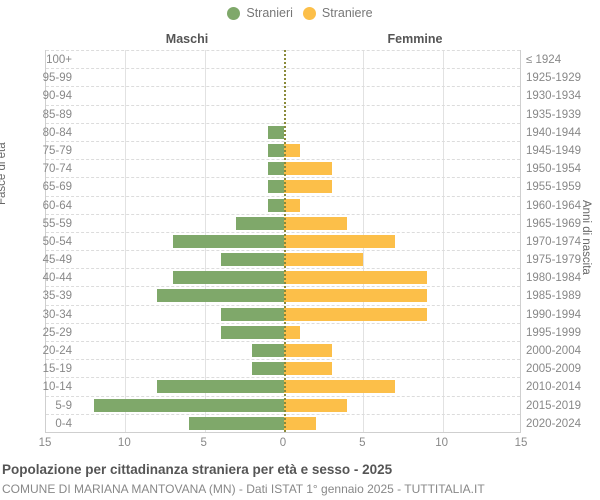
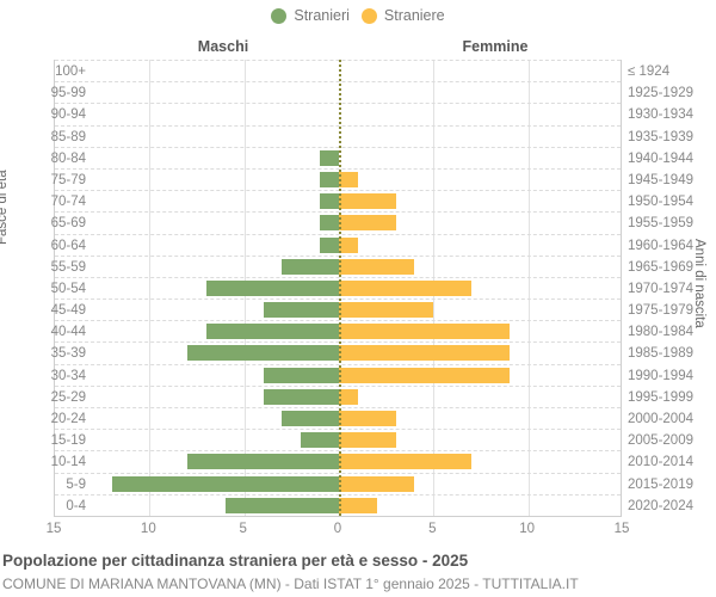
Stranieri/20-24: 2 -> 3
